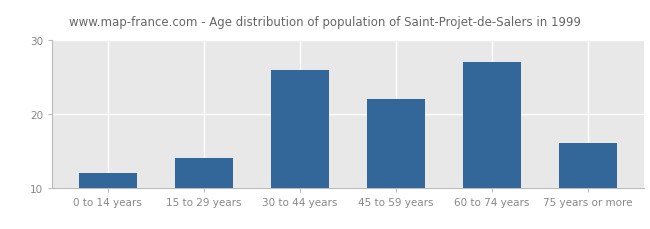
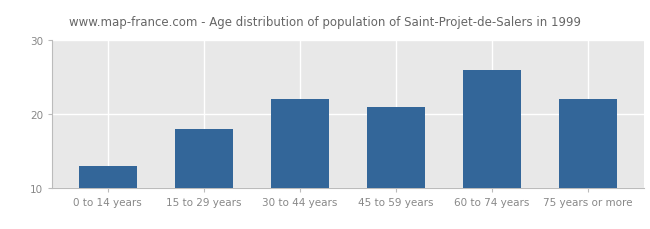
0 to 14 years: 12 -> 13
15 to 29 years: 14 -> 18
30 to 44 years: 26 -> 22
45 to 59 years: 22 -> 21
60 to 74 years: 27 -> 26
75 years or more: 16 -> 22
